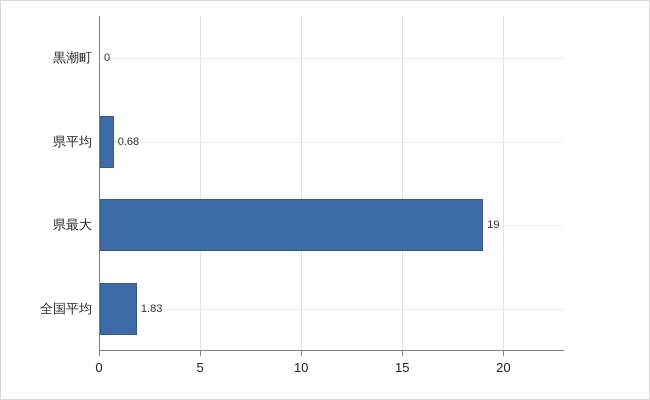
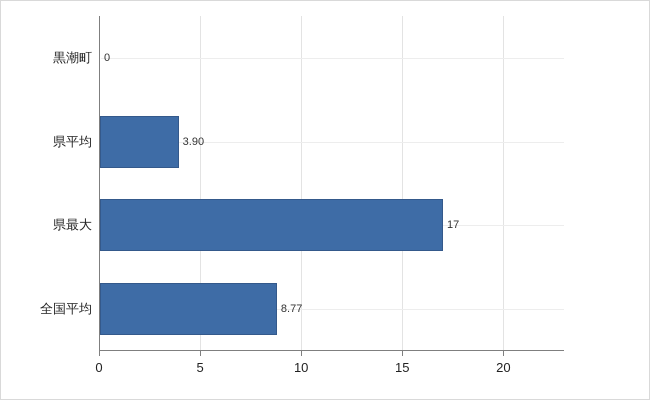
県平均: 0.68 -> 3.90
県最大: 19 -> 17
全国平均: 1.83 -> 8.77
